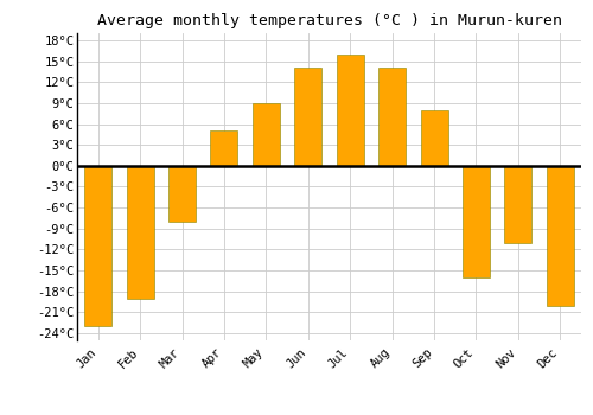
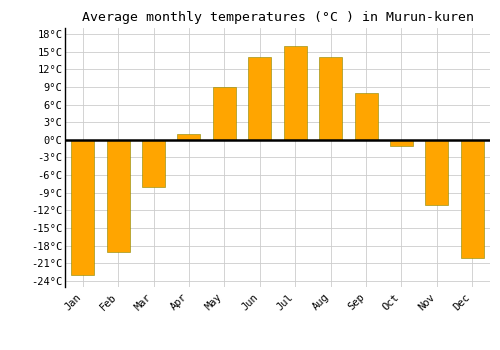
Apr: 5°C -> 1°C
Oct: -16°C -> -1°C
